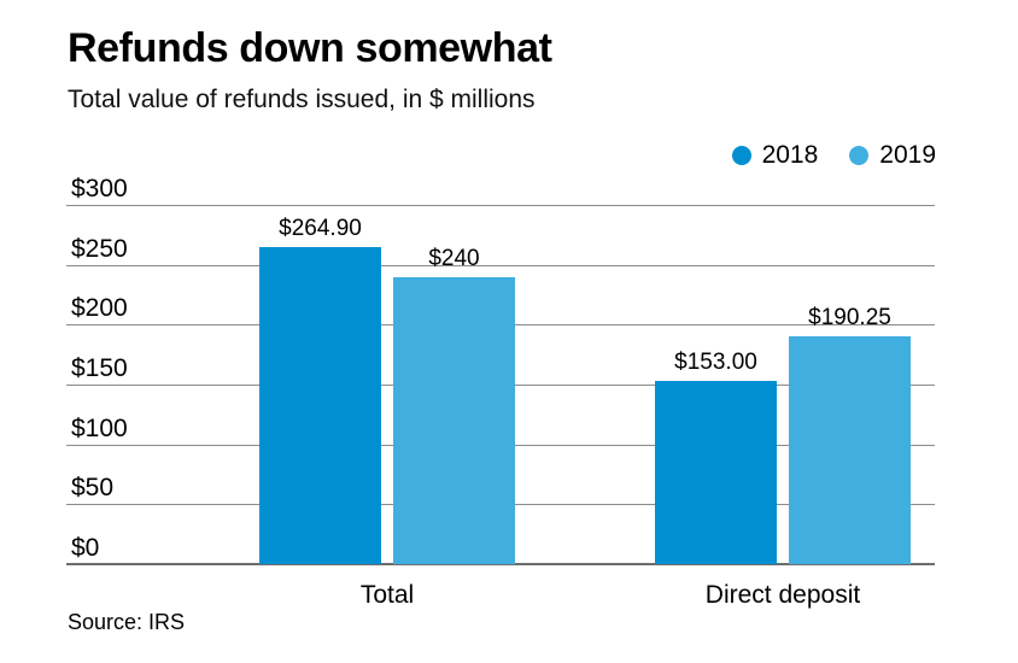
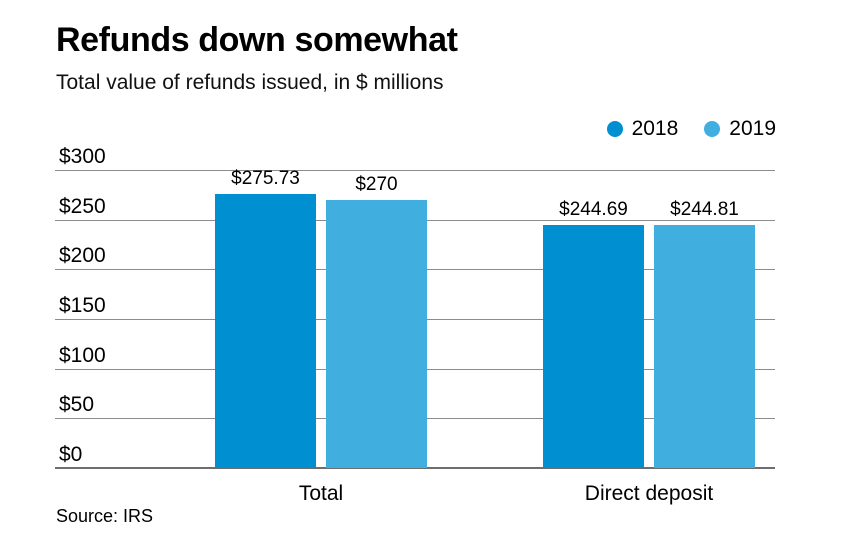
2018/Total: $264.90 -> $275.73
2019/Total: $240 -> $270
2018/Direct deposit: $153.00 -> $244.69
2019/Direct deposit: $190.25 -> $244.81
